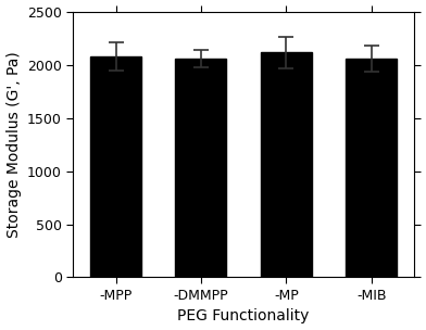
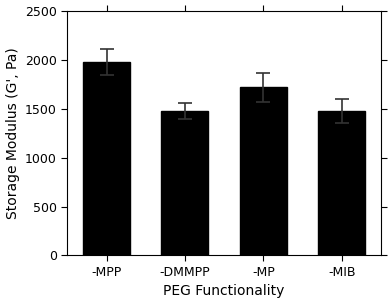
-MPP: 2080 -> 1980
-DMMPP: 2060 -> 1480
-MP: 2120 -> 1720
-MIB: 2060 -> 1480
